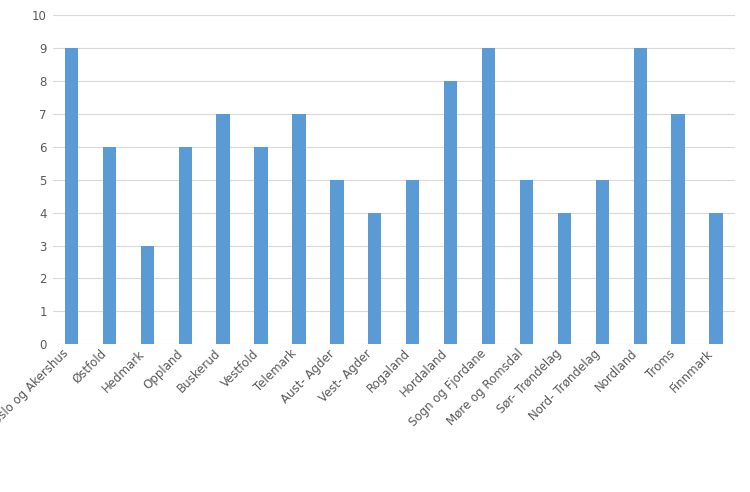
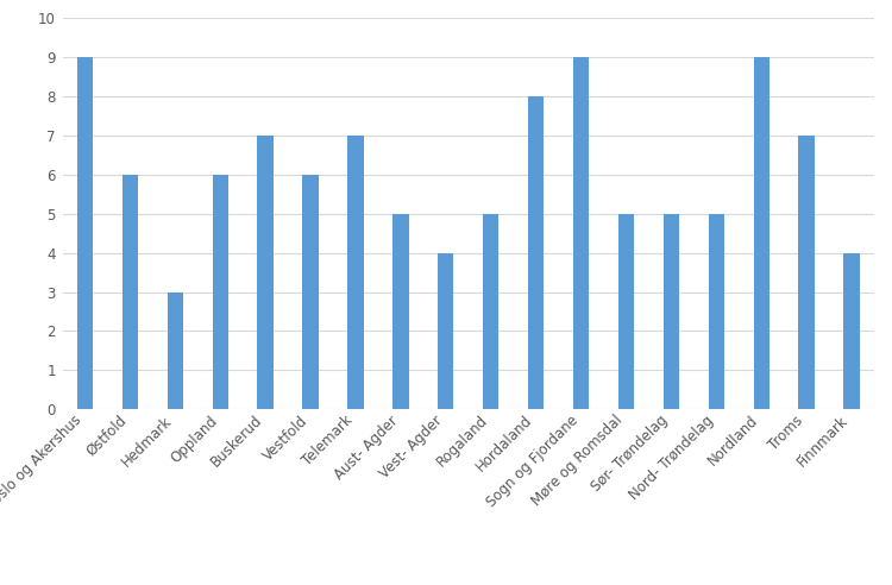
Sør- Trøndelag: 4 -> 5
